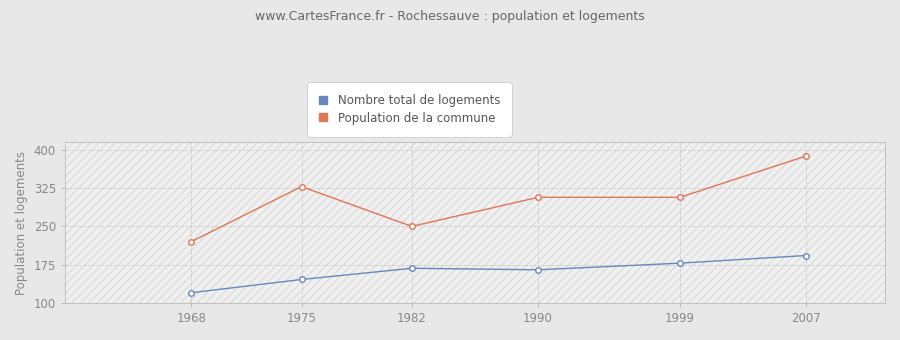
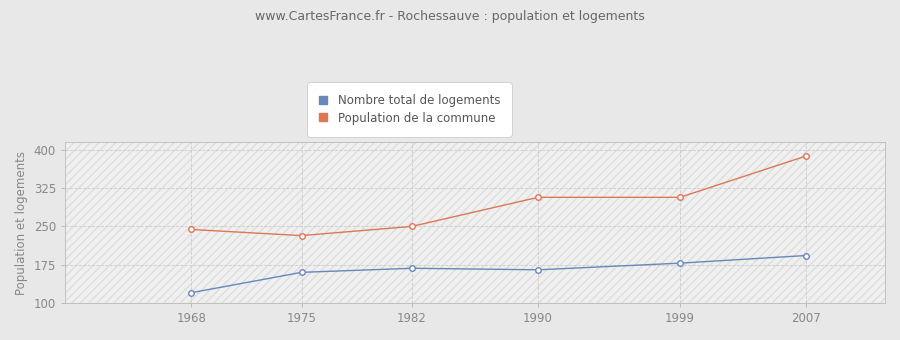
Population de la commune/1968: 220 -> 244
Nombre total de logements/1975: 146 -> 160
Population de la commune/1975: 328 -> 232
